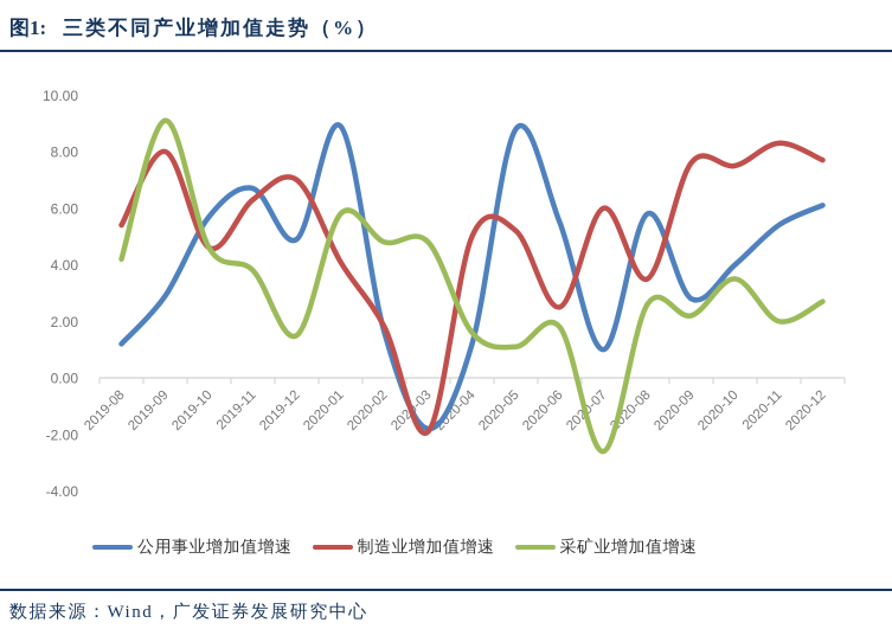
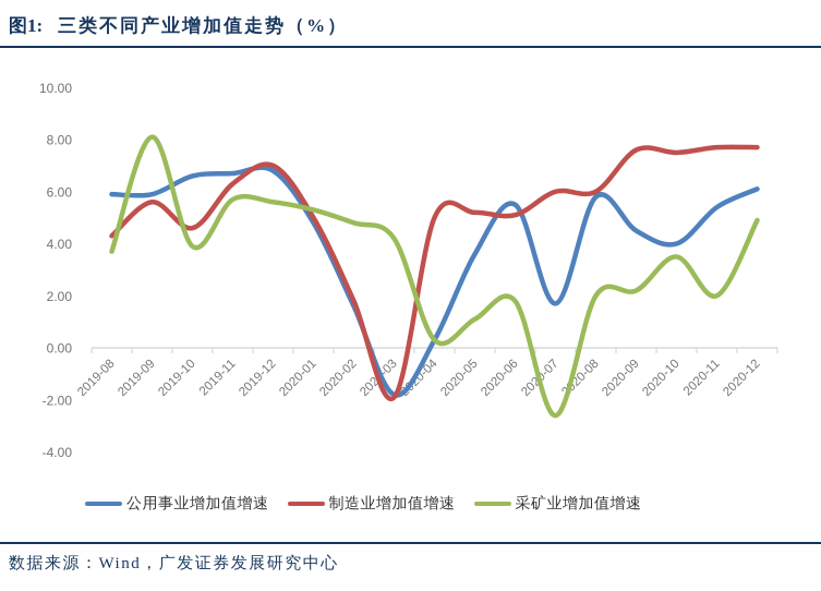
公用事业增加值增速/2019-08: 1.2 -> 5.9
制造业增加值增速/2019-08: 5.4 -> 4.3
采矿业增加值增速/2019-08: 4.2 -> 3.7
公用事业增加值增速/2019-09: 2.9 -> 5.9
制造业增加值增速/2019-09: 8.0 -> 5.6
采矿业增加值增速/2019-09: 9.1 -> 8.1
公用事业增加值增速/2019-10: 5.7 -> 6.6
采矿业增加值增速/2019-10: 4.6 -> 3.9
采矿业增加值增速/2019-11: 3.8 -> 5.7
公用事业增加值增速/2019-12: 4.9 -> 6.8
采矿业增加值增速/2019-12: 1.5 -> 5.6
公用事业增加值增速/2020-01: 8.9 -> 4.8
制造业增加值增速/2020-01: 4.1 -> 5.0
采矿业增加值增速/2020-01: 5.8 -> 5.3
采矿业增加值增速/2020-03: 4.8 -> 4.2
公用事业增加值增速/2020-04: 1.2 -> 0.3
采矿业增加值增速/2020-04: 1.6 -> 0.3
公用事业增加值增速/2020-05: 8.8 -> 3.6
制造业增加值增速/2020-06: 2.5 -> 5.1
公用事业增加值增速/2020-07: 1.0 -> 1.7
制造业增加值增速/2020-08: 3.5 -> 6.0
采矿业增加值增速/2020-08: 2.6 -> 2.0
公用事业增加值增速/2020-09: 2.8 -> 4.5
制造业增加值增速/2020-11: 8.3 -> 7.7
采矿业增加值增速/2020-12: 2.7 -> 4.9
